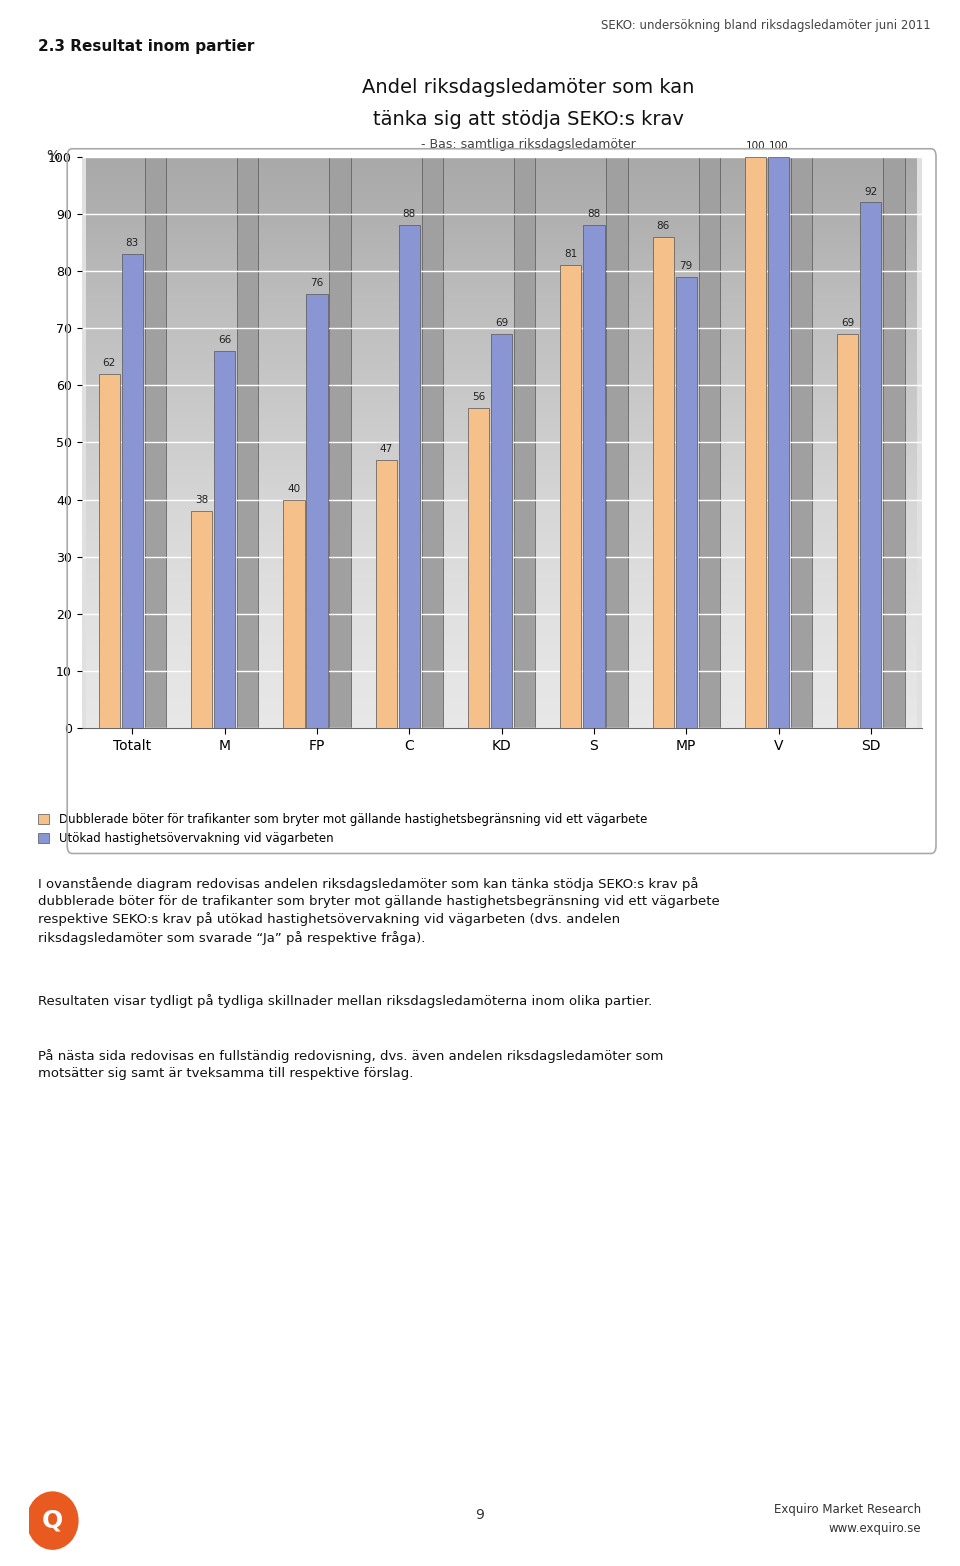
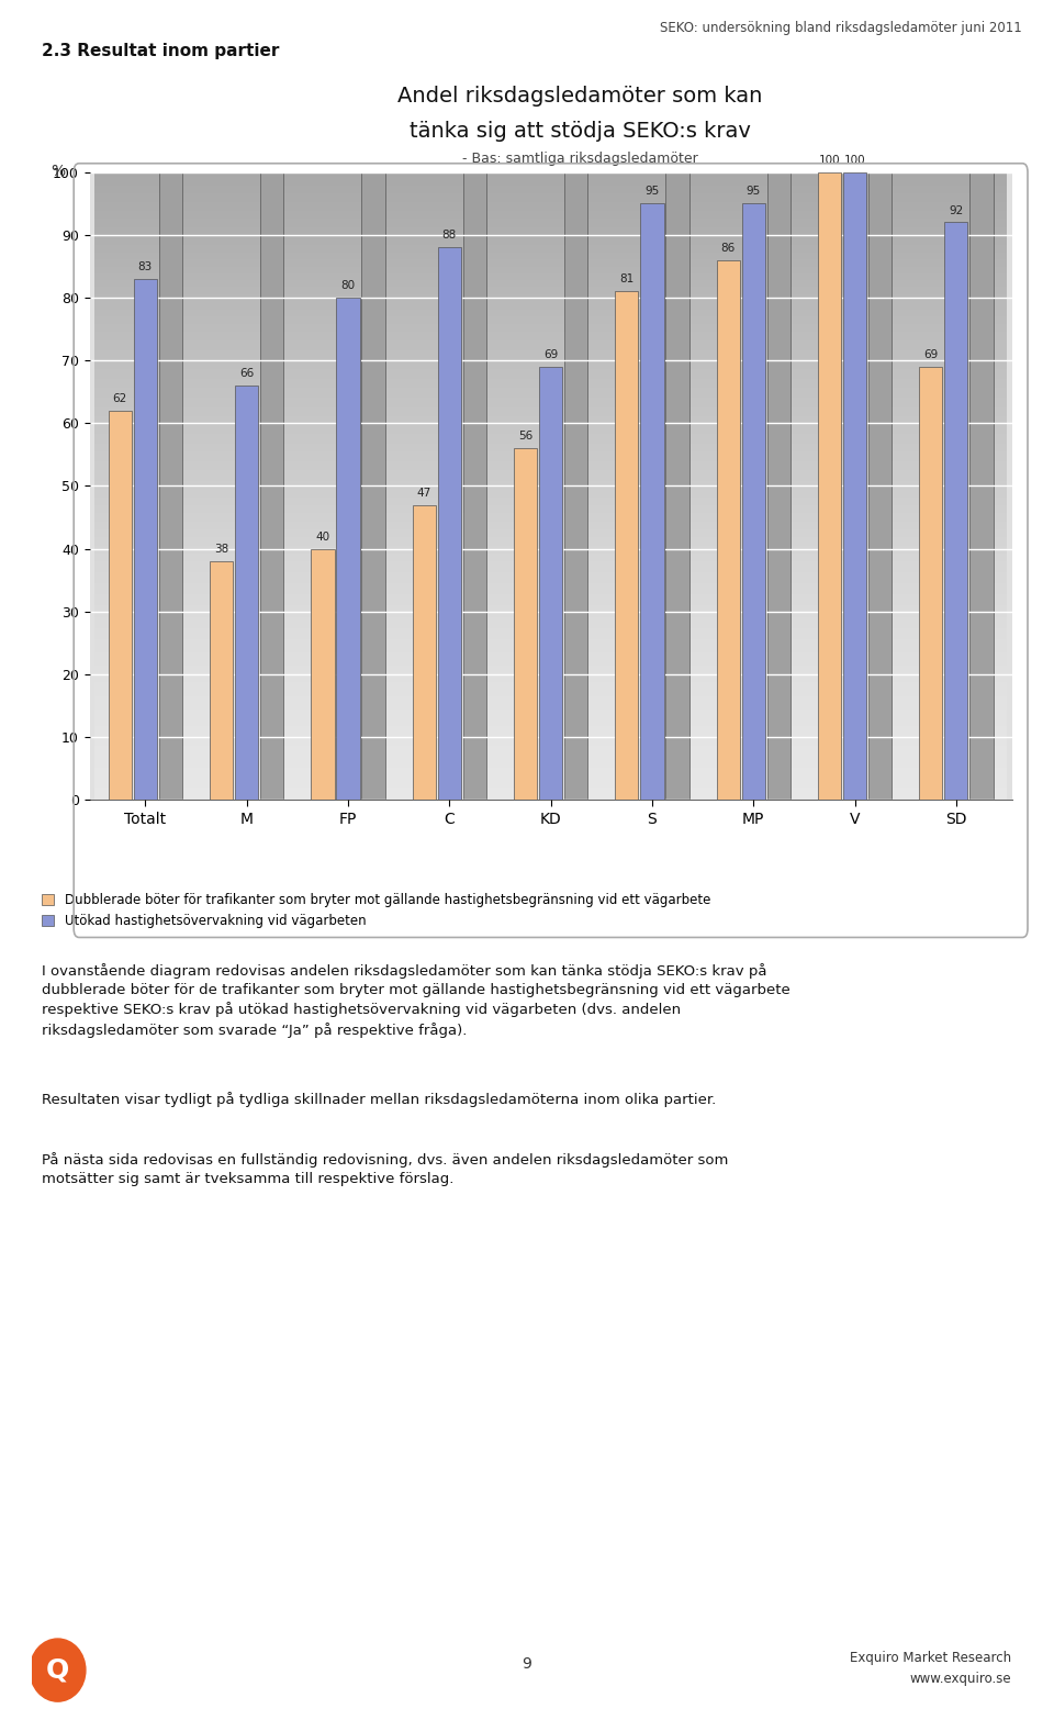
Utökad hastighetsövervakning vid vägarbeten/FP: 76 -> 80
Utökad hastighetsövervakning vid vägarbeten/S: 88 -> 95
Utökad hastighetsövervakning vid vägarbeten/MP: 79 -> 95
